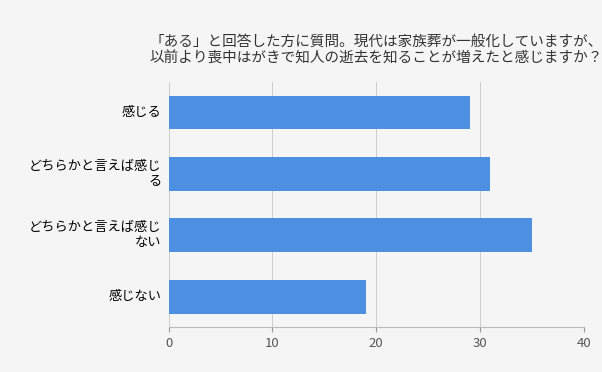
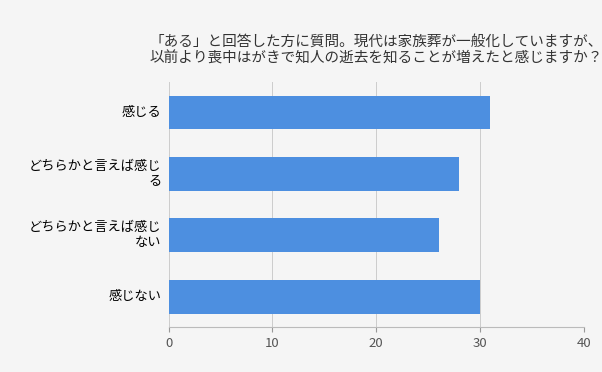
感じる: 29 -> 31
どちらかと言えば感じ る: 31 -> 28
どちらかと言えば感じ ない: 35 -> 26
感じない: 19 -> 30
